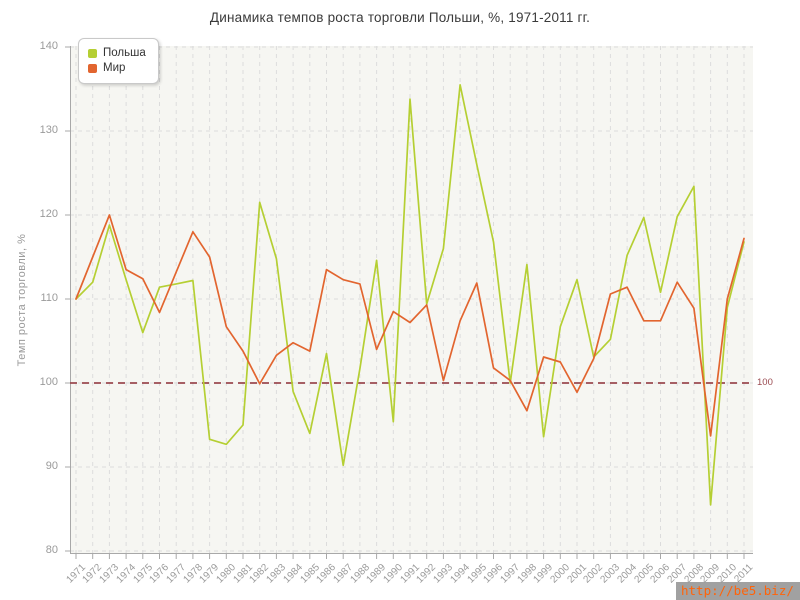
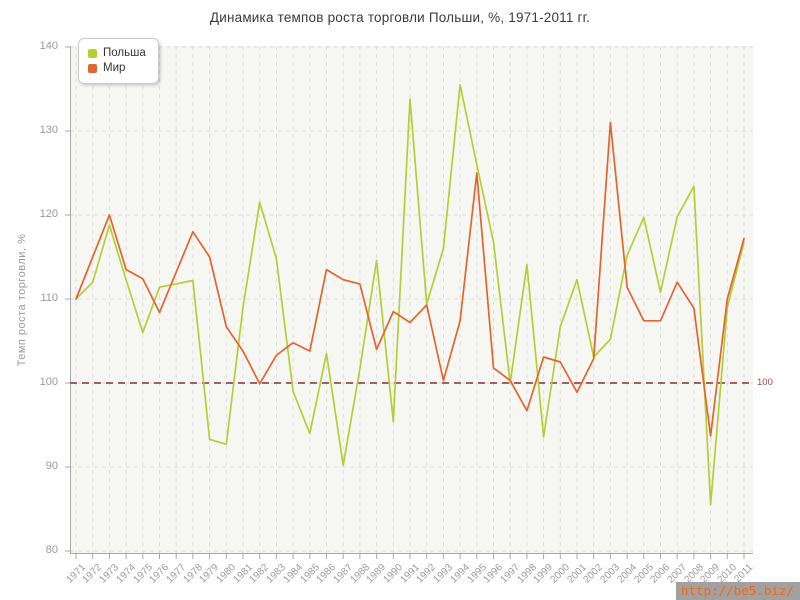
Польша/1981: 95 -> 109
Мир/1995: 112 -> 125
Мир/2003: 111 -> 131
